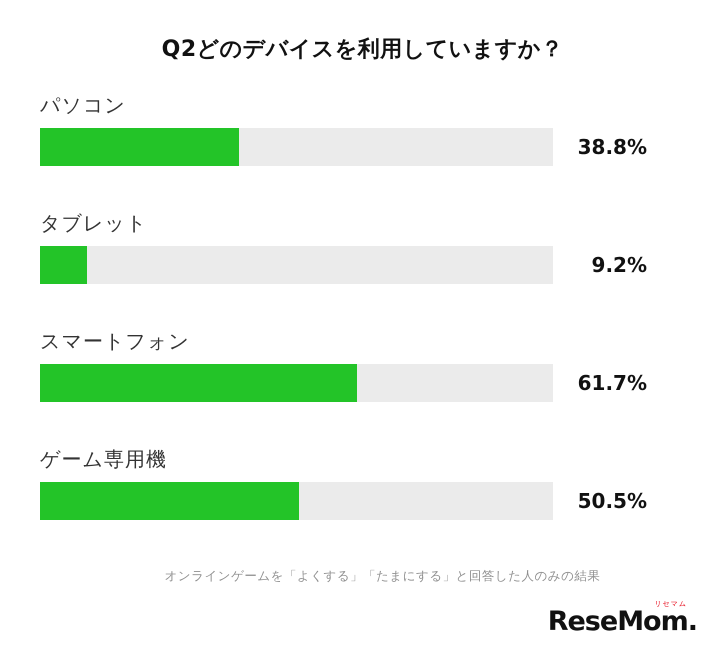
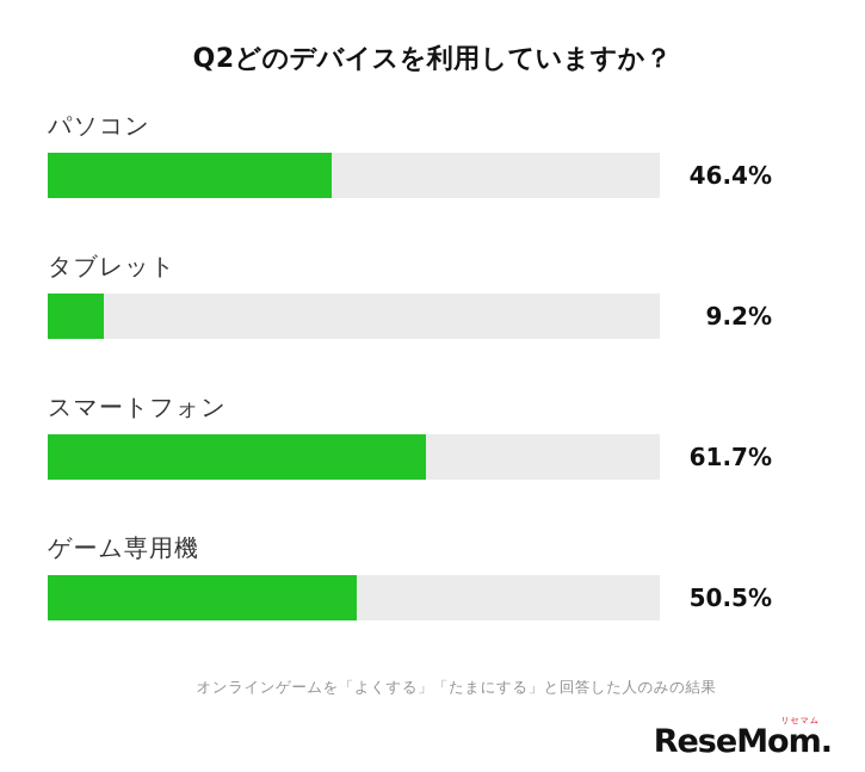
パソコン: 38.8% -> 46.4%
